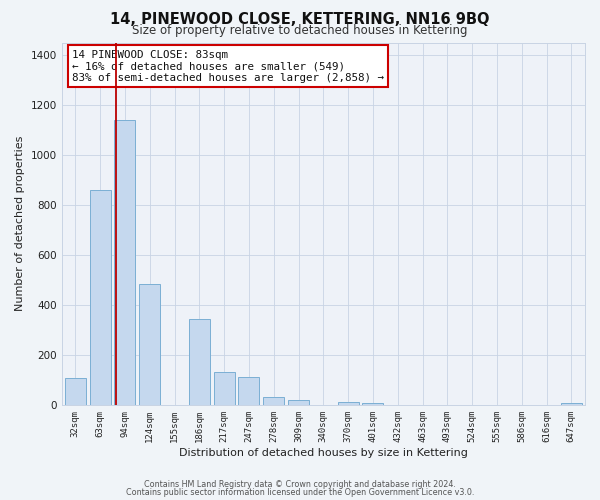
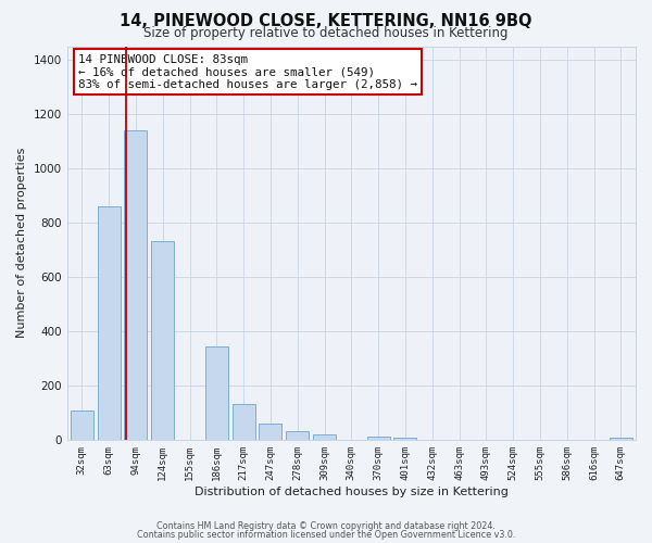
124sqm: 485 -> 730
247sqm: 110 -> 58
